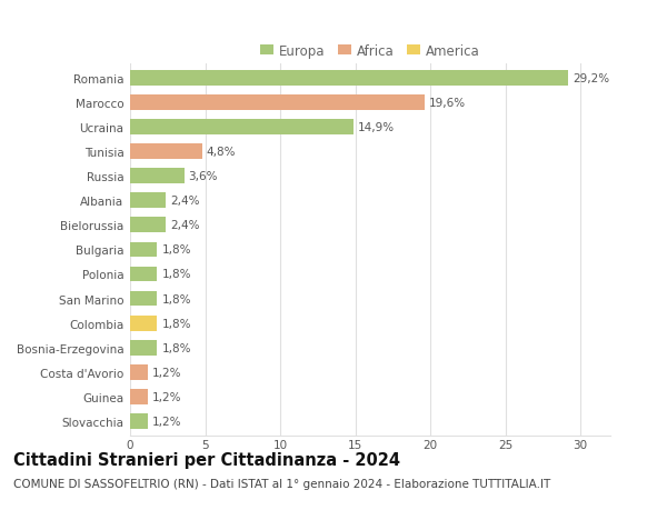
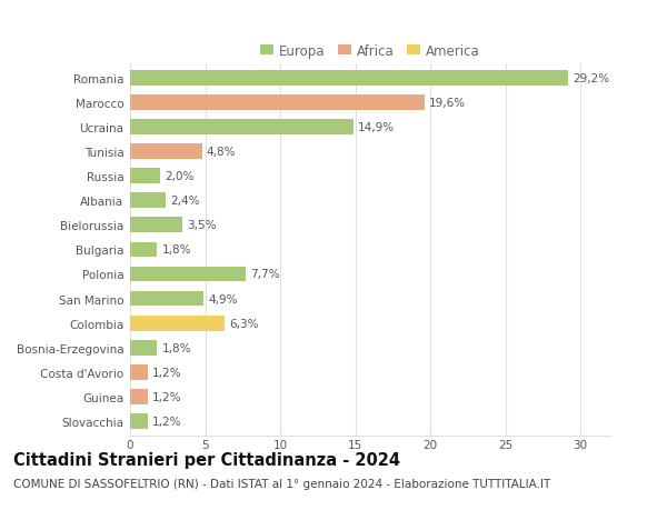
Russia: 3,6% -> 2,0%
Bielorussia: 2,4% -> 3,5%
Polonia: 1,8% -> 7,7%
San Marino: 1,8% -> 4,9%
Colombia: 1,8% -> 6,3%
